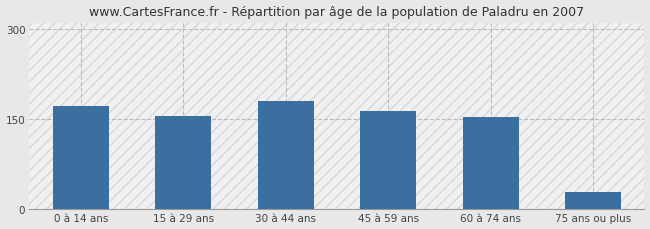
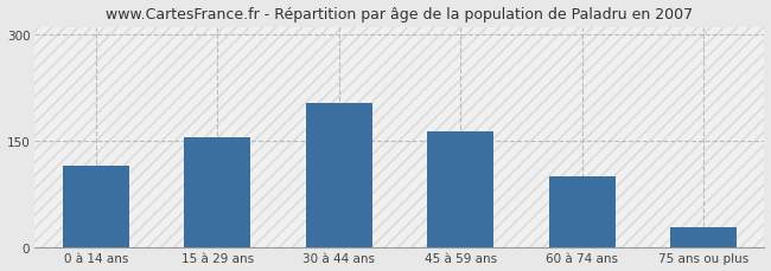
0 à 14 ans: 172 -> 116
30 à 44 ans: 180 -> 204
60 à 74 ans: 154 -> 100
